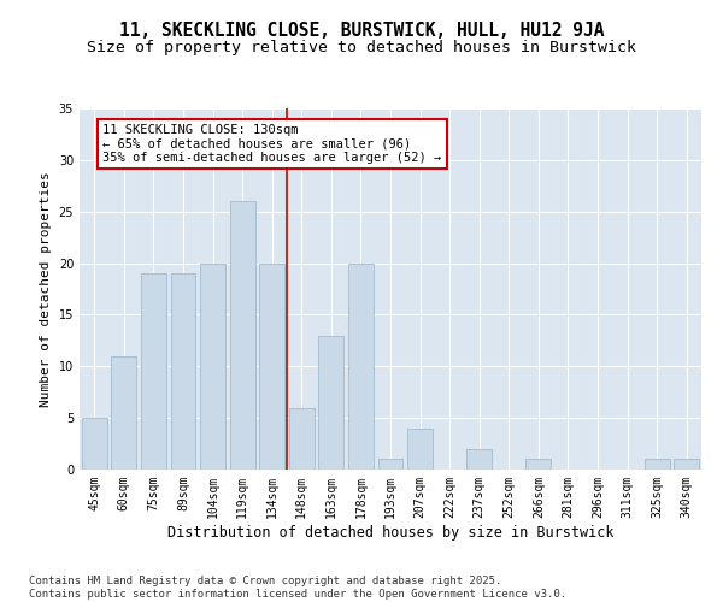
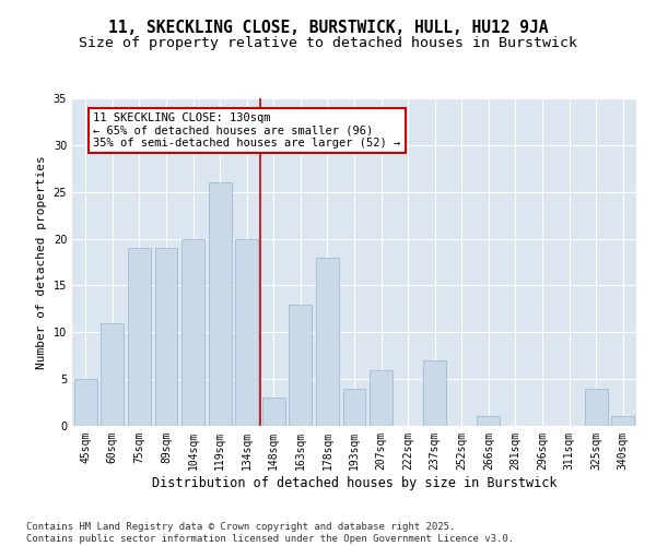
148sqm: 6 -> 3
178sqm: 20 -> 18
193sqm: 1 -> 4
207sqm: 4 -> 6
237sqm: 2 -> 7
325sqm: 1 -> 4
